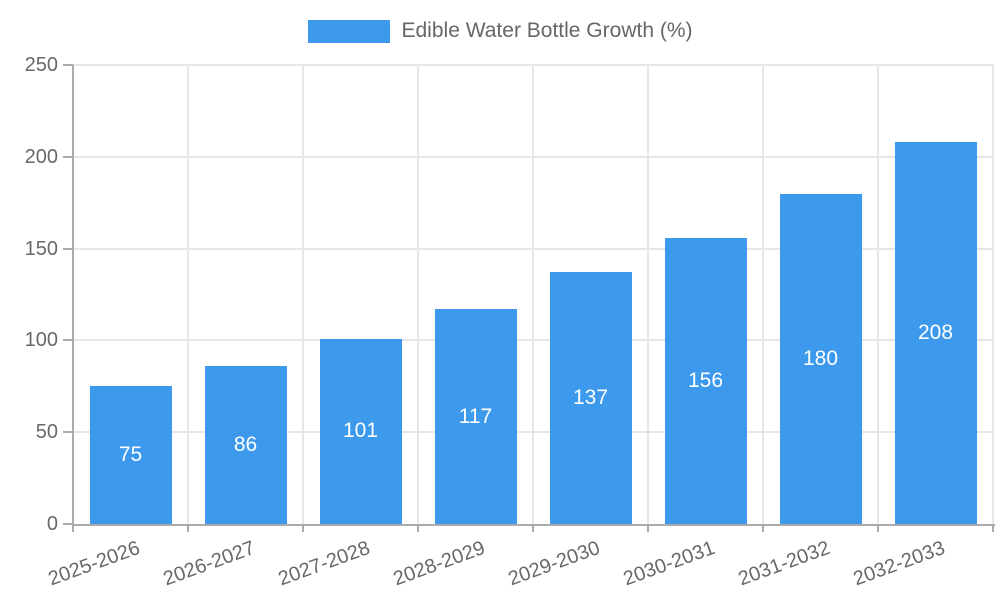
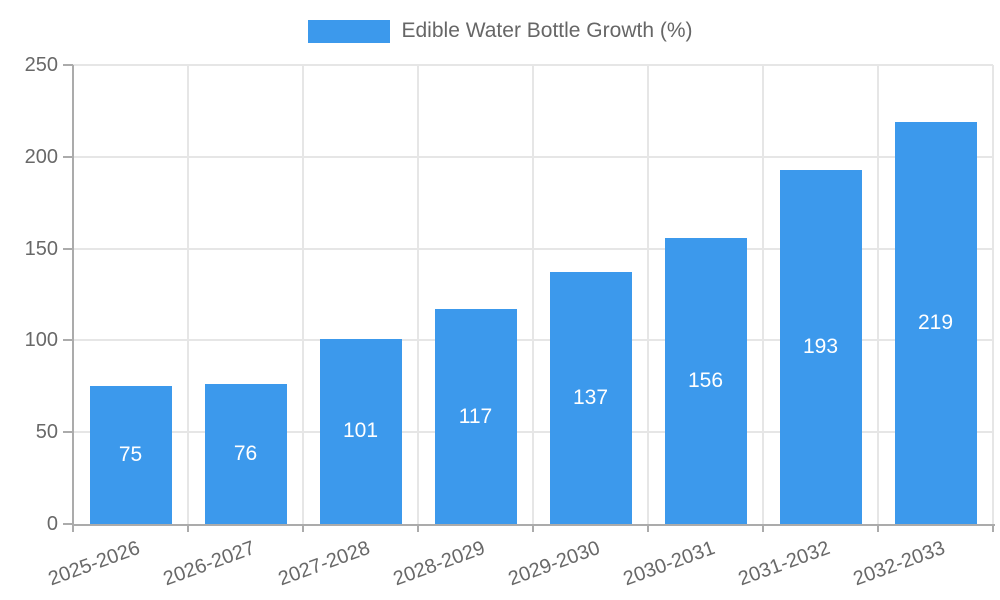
2026-2027: 86 -> 76
2031-2032: 180 -> 193
2032-2033: 208 -> 219
